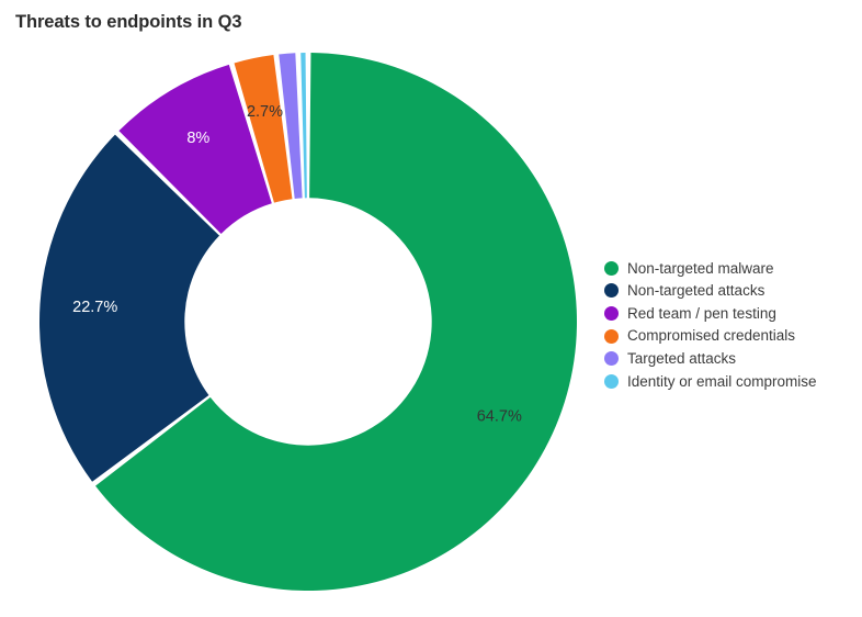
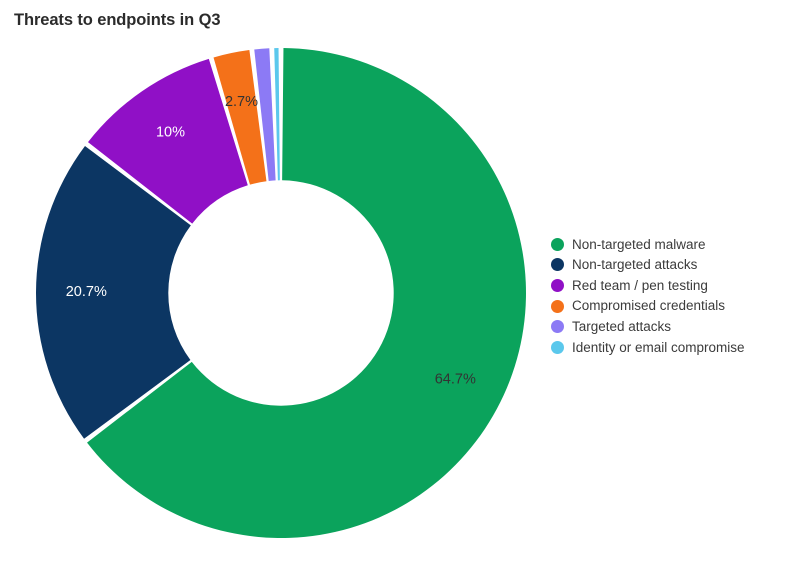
Non-targeted attacks: 22.7% -> 20.7%
Red team / pen testing: 8% -> 10%
